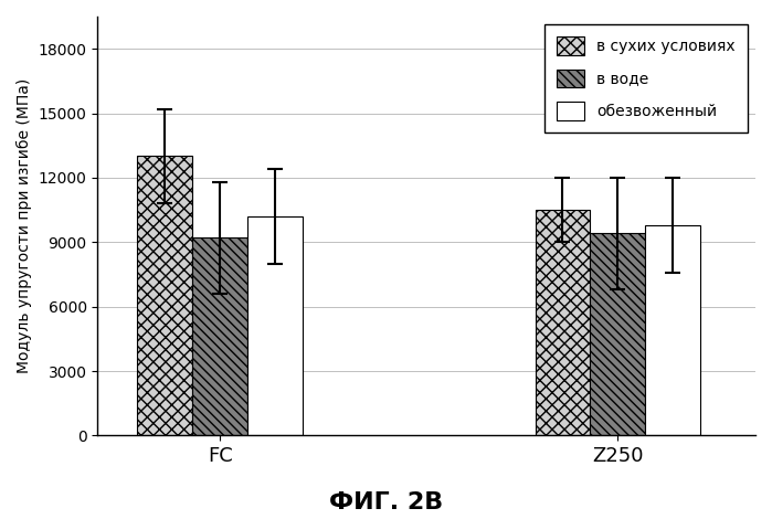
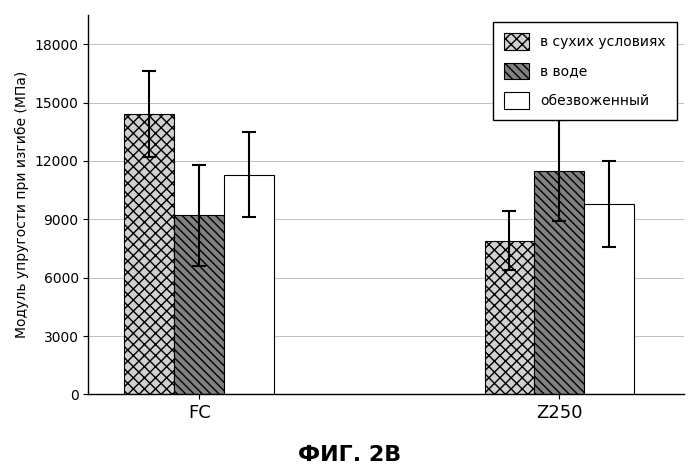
в сухих условиях/FC: 13000 -> 14400
обезвоженный/FC: 10200 -> 11300
в сухих условиях/Z250: 10500 -> 7900
в воде/Z250: 9400 -> 11500
